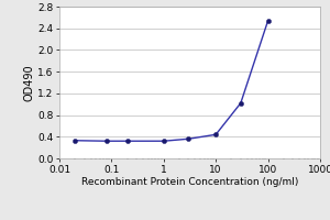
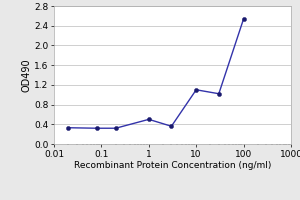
1: 0.32 -> 0.50
10: 0.44 -> 1.10
